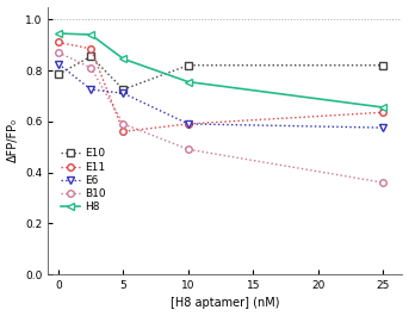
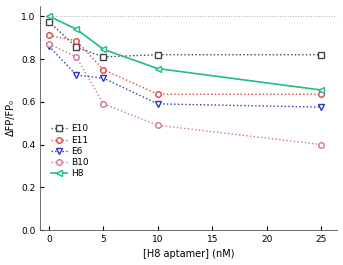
E10/0: 0.785 -> 0.975
E6/0: 0.825 -> 0.860
H8/0: 0.945 -> 1.000
E10/5: 0.725 -> 0.810
E11/5: 0.560 -> 0.750
E11/10: 0.590 -> 0.635
B10/25: 0.36 -> 0.40
